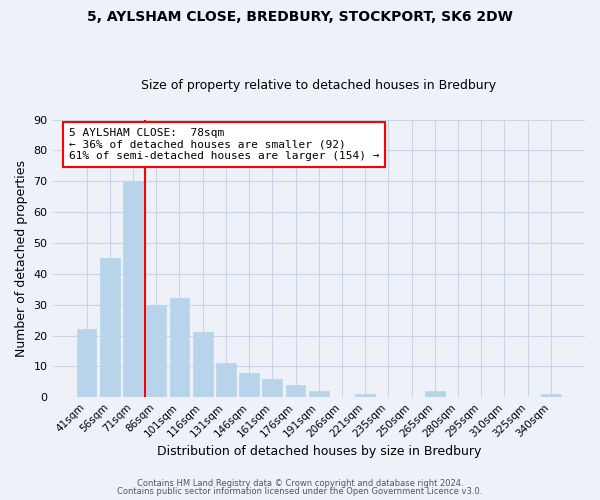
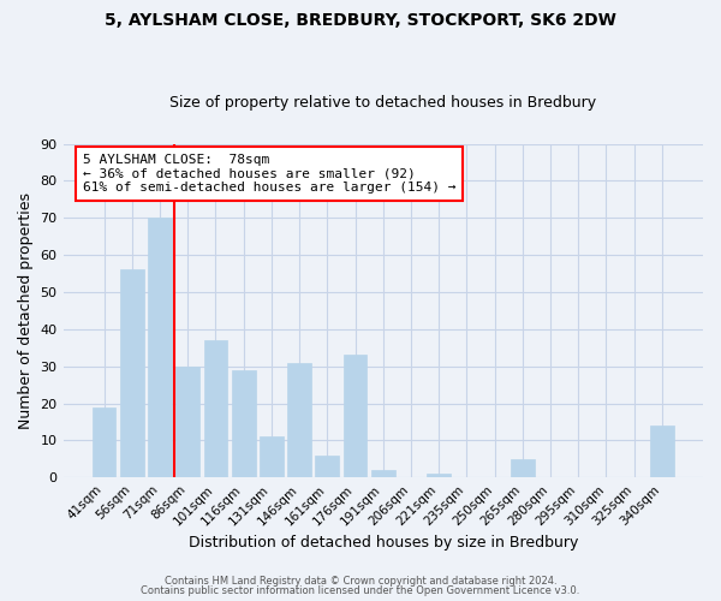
41sqm: 22 -> 19
56sqm: 45 -> 56
101sqm: 32 -> 37
116sqm: 21 -> 29
146sqm: 8 -> 31
176sqm: 4 -> 33
265sqm: 2 -> 5
340sqm: 1 -> 14
